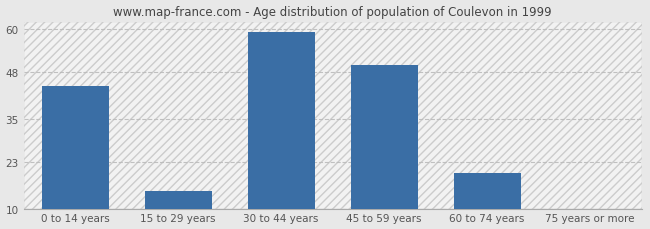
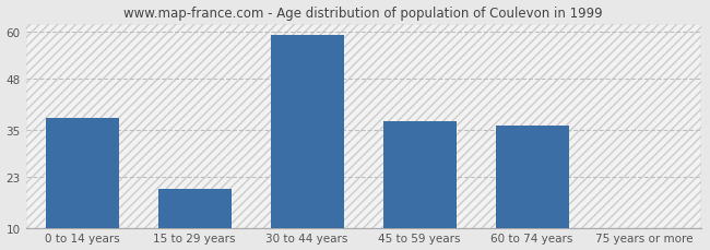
0 to 14 years: 44 -> 38
15 to 29 years: 15 -> 20
45 to 59 years: 50 -> 37
60 to 74 years: 20 -> 36
